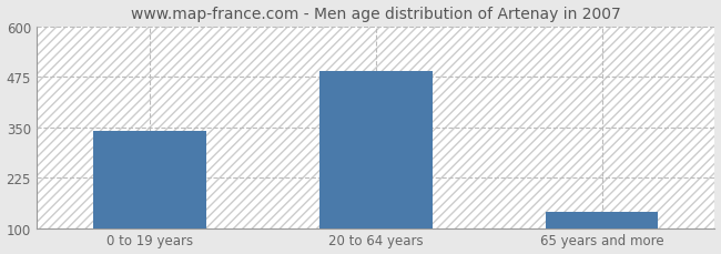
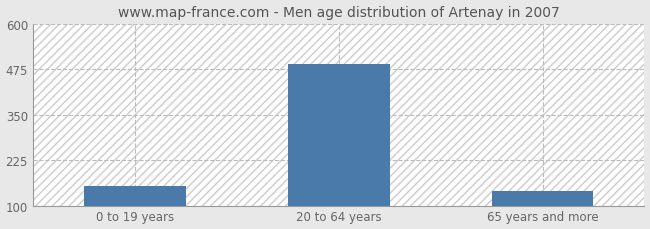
0 to 19 years: 340 -> 155
